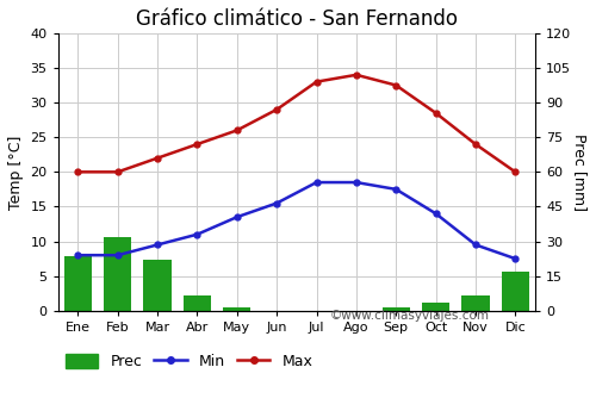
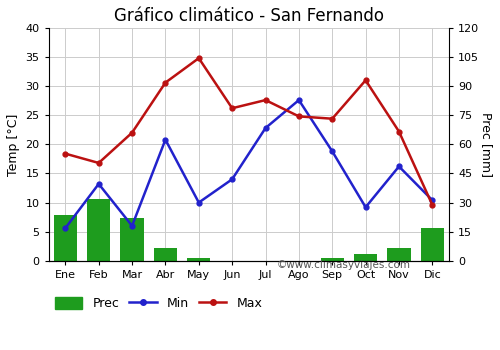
Min/Ene: 8.0 -> 5.6
Max/Ene: 20.0 -> 18.4
Min/Feb: 8.0 -> 13.2
Max/Feb: 20.0 -> 16.8
Min/Mar: 9.5 -> 6.0
Min/Abr: 11.0 -> 20.8
Max/Abr: 24.0 -> 30.6
Min/May: 13.5 -> 10.0
Max/May: 26.0 -> 34.8
Min/Jun: 15.5 -> 14.0
Max/Jun: 29.0 -> 26.2
Min/Jul: 18.5 -> 22.8
Max/Jul: 33.0 -> 27.6
Min/Ago: 18.5 -> 27.6
Max/Ago: 34.0 -> 24.8
Min/Sep: 17.5 -> 18.8
Max/Sep: 32.5 -> 24.4
Min/Oct: 14.0 -> 9.2
Max/Oct: 28.5 -> 31.0
Min/Nov: 9.5 -> 16.2
Max/Nov: 24.0 -> 22.2
Min/Dic: 7.5 -> 10.4
Max/Dic: 20.0 -> 9.6
